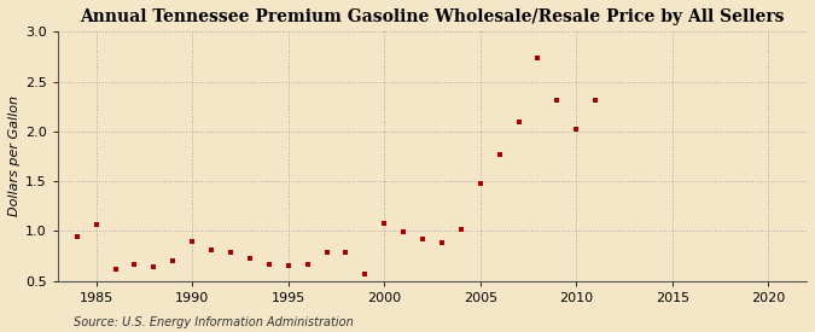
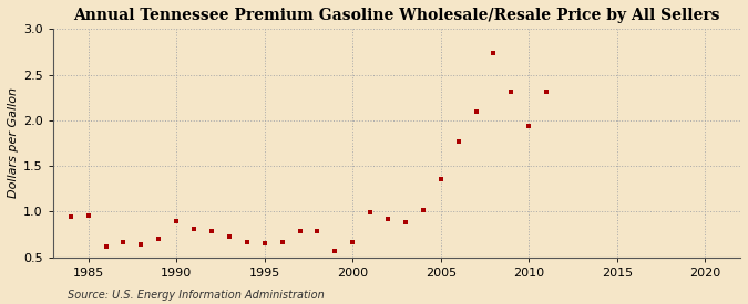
1985: 1.06 -> 0.96
2000: 1.08 -> 0.67
2005: 1.48 -> 1.35
2010: 2.02 -> 1.94
